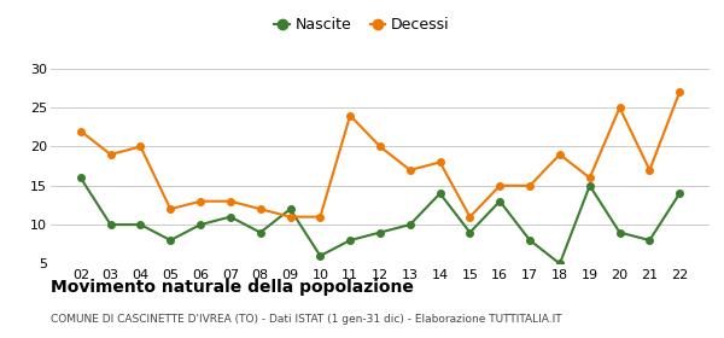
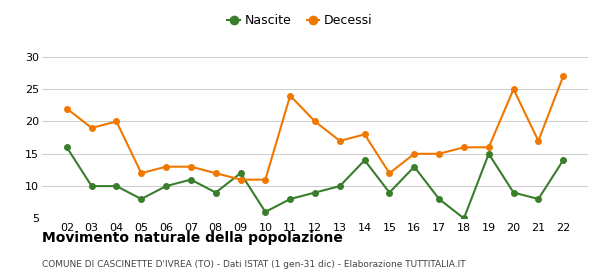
Decessi/15: 11 -> 12
Decessi/18: 19 -> 16
